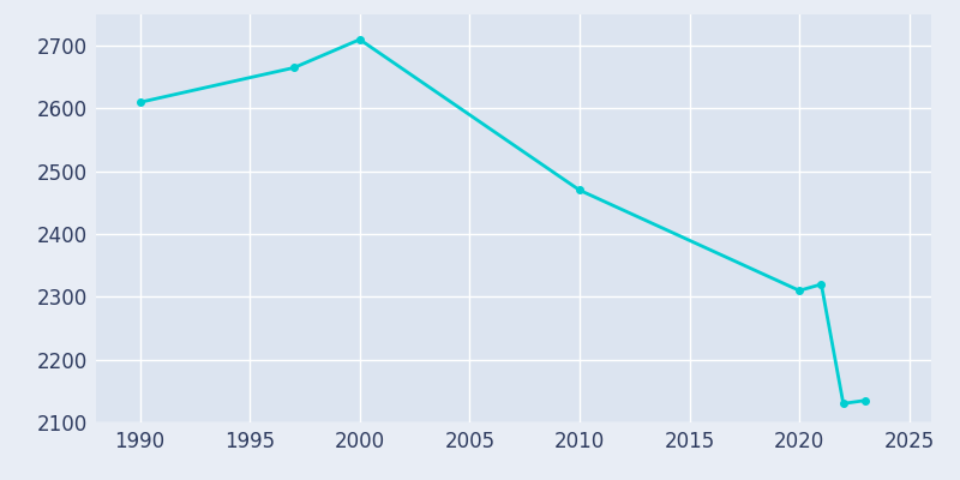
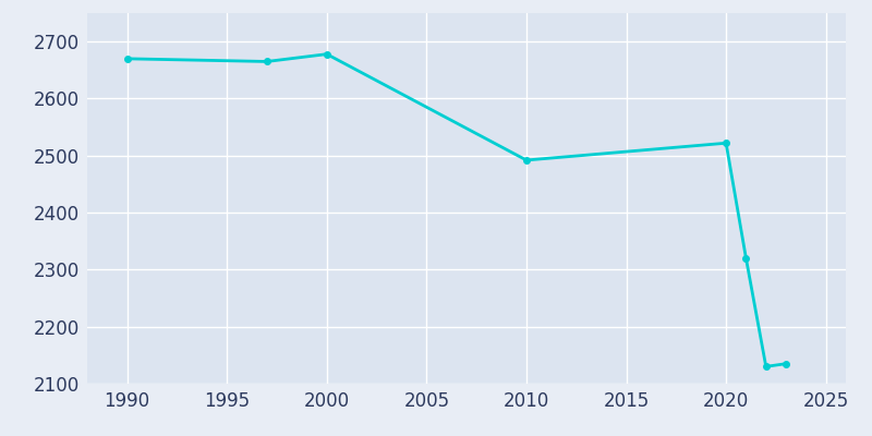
1990: 2610 -> 2670
2000: 2710 -> 2678
2010: 2470 -> 2492
2020: 2310 -> 2522
